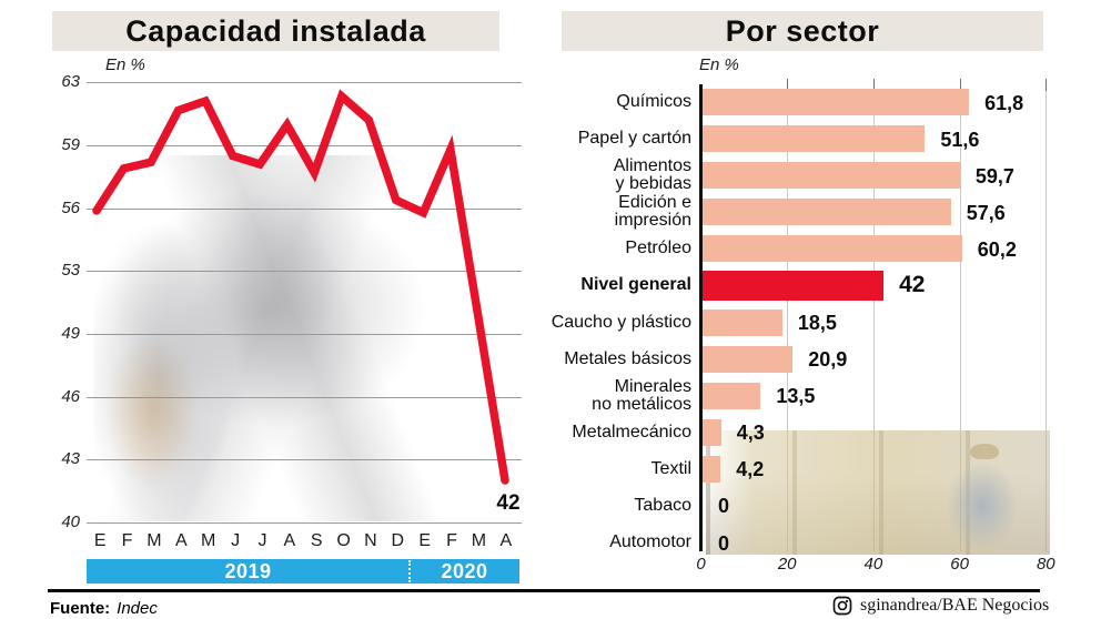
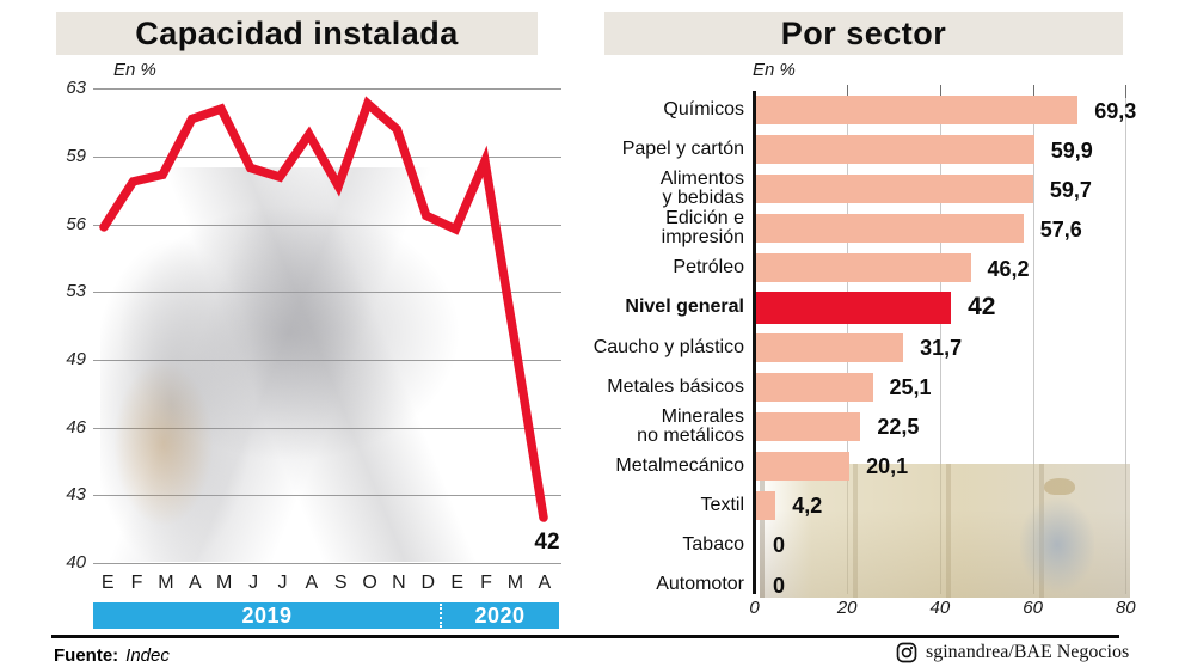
Por sector/Químicos: 61,8 -> 69,3
Por sector/Papel y cartón: 51,6 -> 59,9
Por sector/Petróleo: 60,2 -> 46,2
Por sector/Caucho y plástico: 18,5 -> 31,7
Por sector/Metales básicos: 20,9 -> 25,1
Por sector/Minerales no metálicos: 13,5 -> 22,5
Por sector/Metalmecánico: 4,3 -> 20,1
